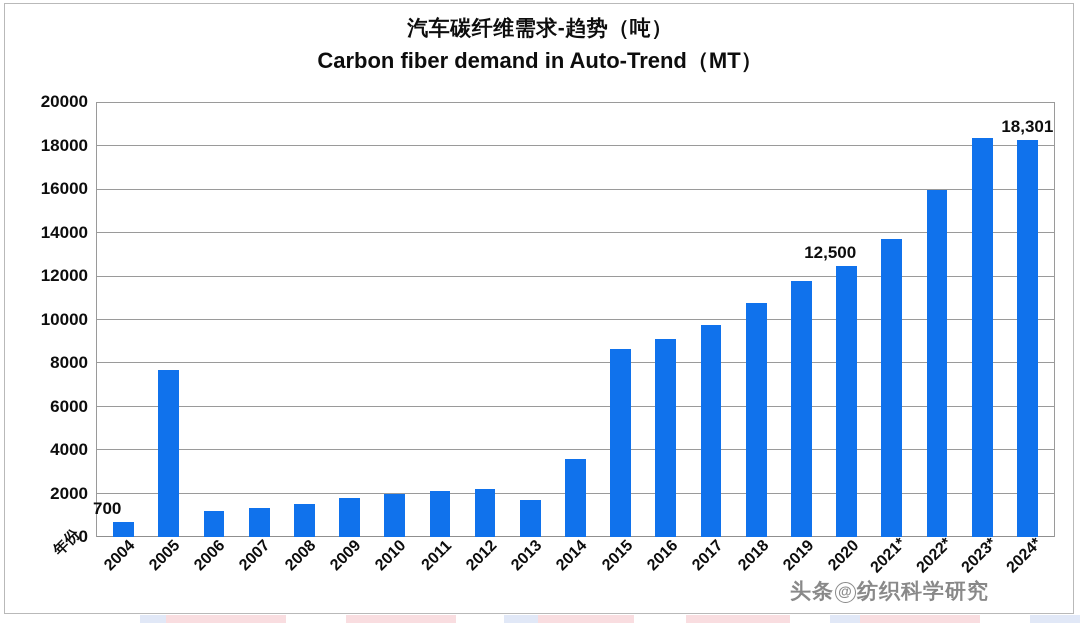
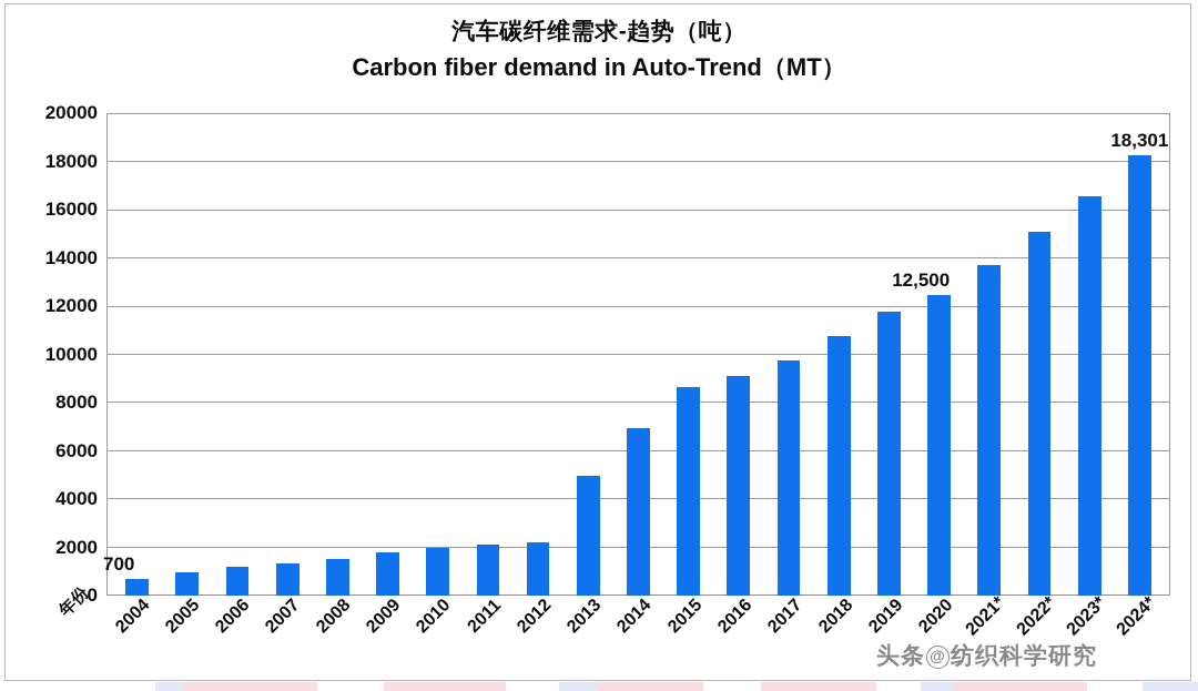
2005: 7700 -> 1000
2013: 1700 -> 5000
2014: 3600 -> 7000
2022*: 16000 -> 15100
2023*: 18400 -> 16600
